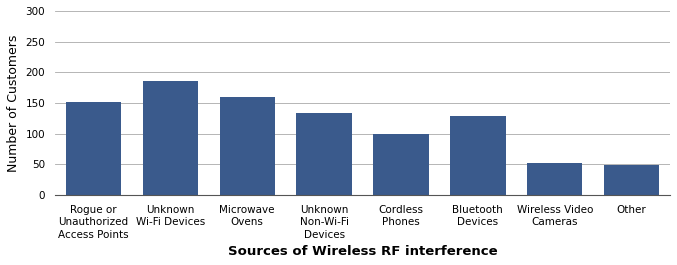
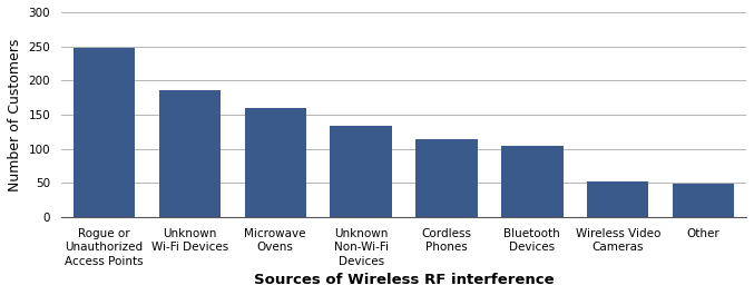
Rogue or Unauthorized Access Points: 152 -> 247
Cordless Phones: 100 -> 114
Bluetooth Devices: 128 -> 104
